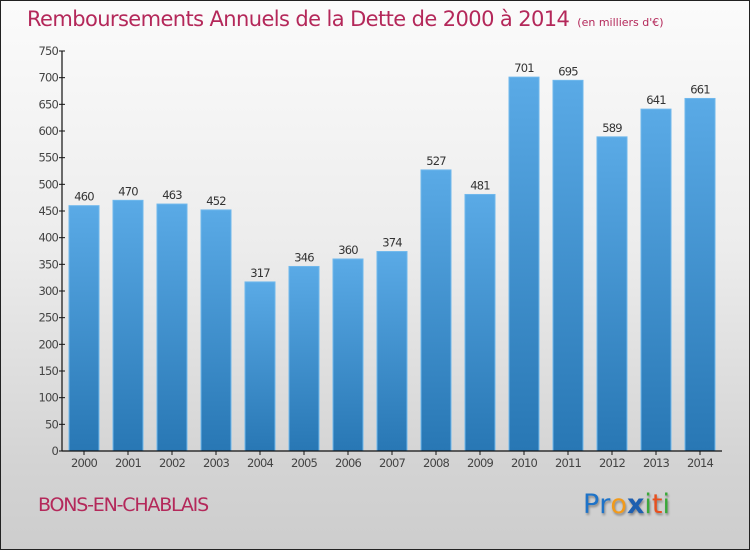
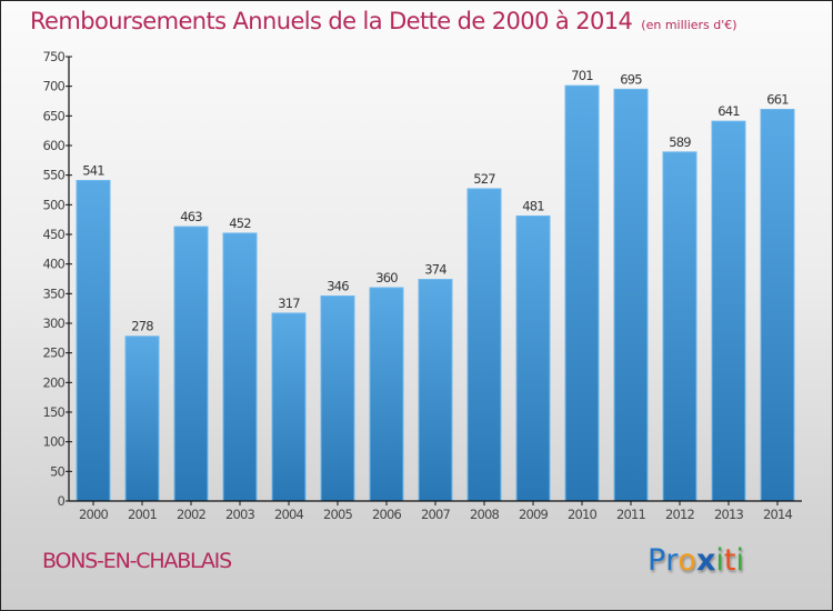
2000: 460 -> 541
2001: 470 -> 278
